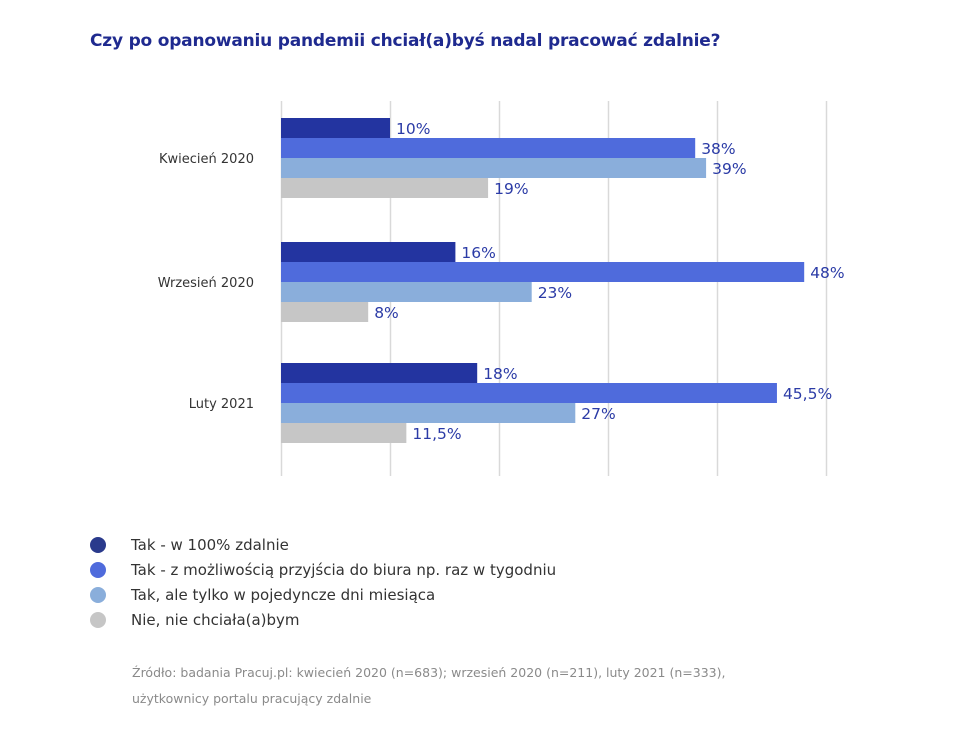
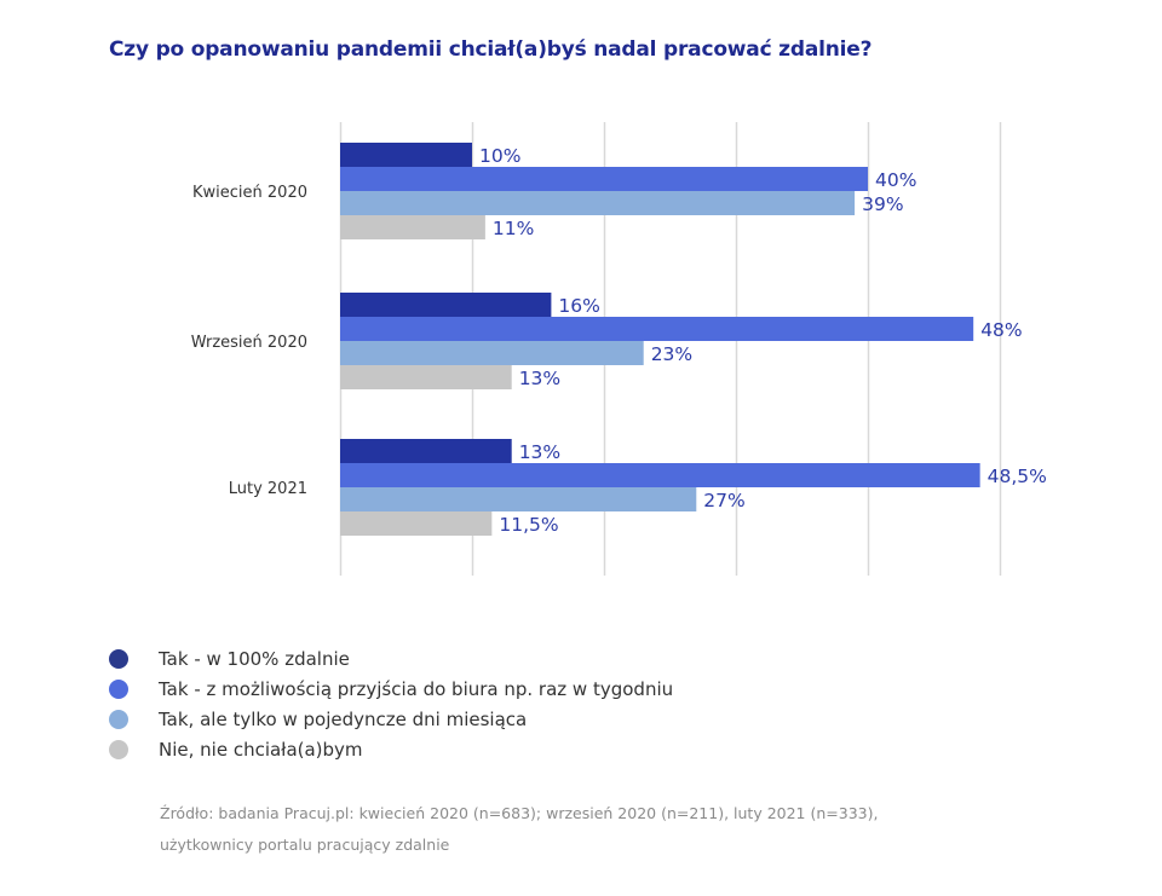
Tak - z możliwością przyjścia do biura np. raz w tygodniu/Kwiecień 2020: 38% -> 40%
Nie, nie chciała(a)bym/Kwiecień 2020: 19% -> 11%
Nie, nie chciała(a)bym/Wrzesień 2020: 8% -> 13%
Tak - w 100% zdalnie/Luty 2021: 18% -> 13%
Tak - z możliwością przyjścia do biura np. raz w tygodniu/Luty 2021: 45,5% -> 48,5%
